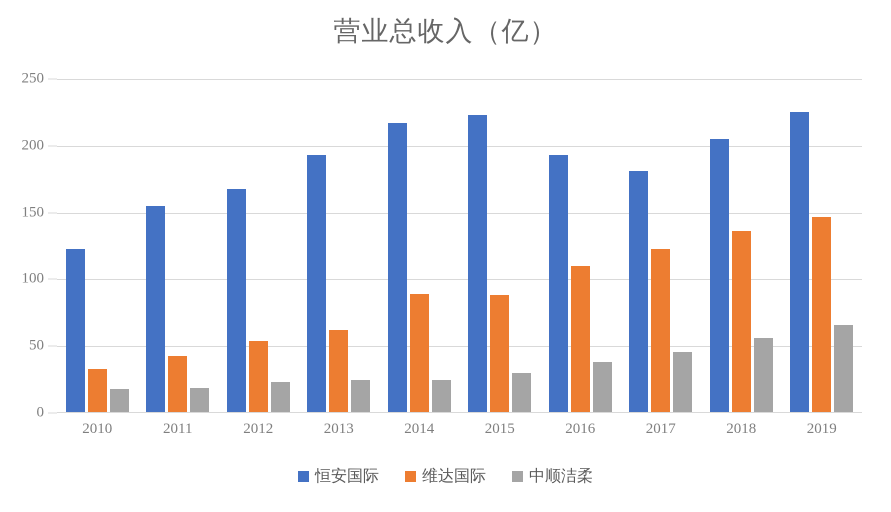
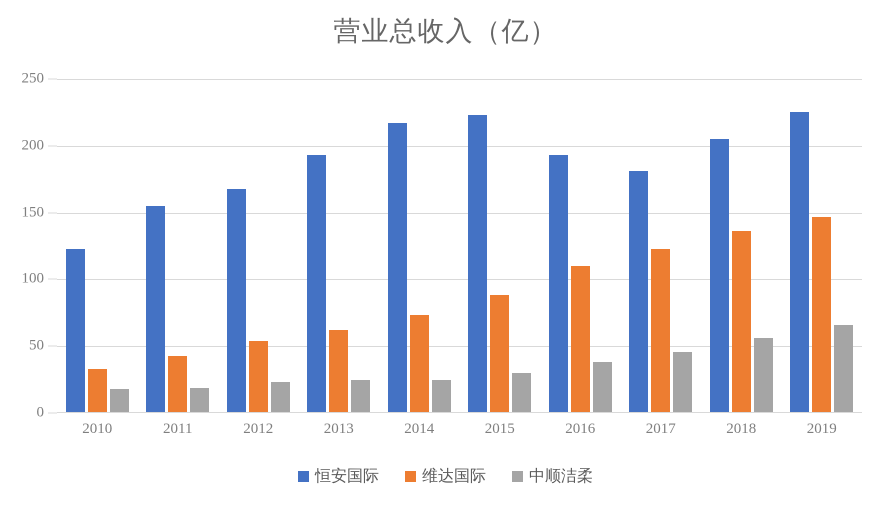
维达国际/2014: 89 -> 73
